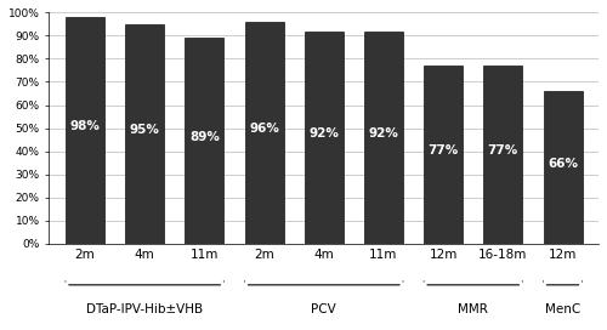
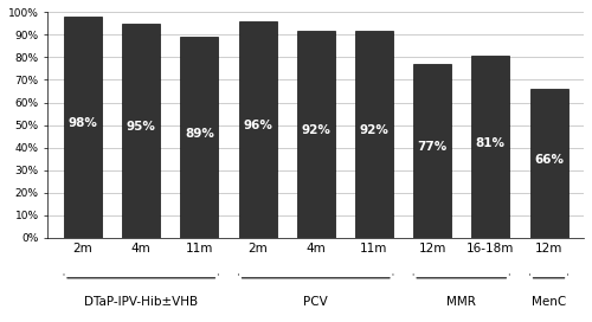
16-18m: 77% -> 81%
